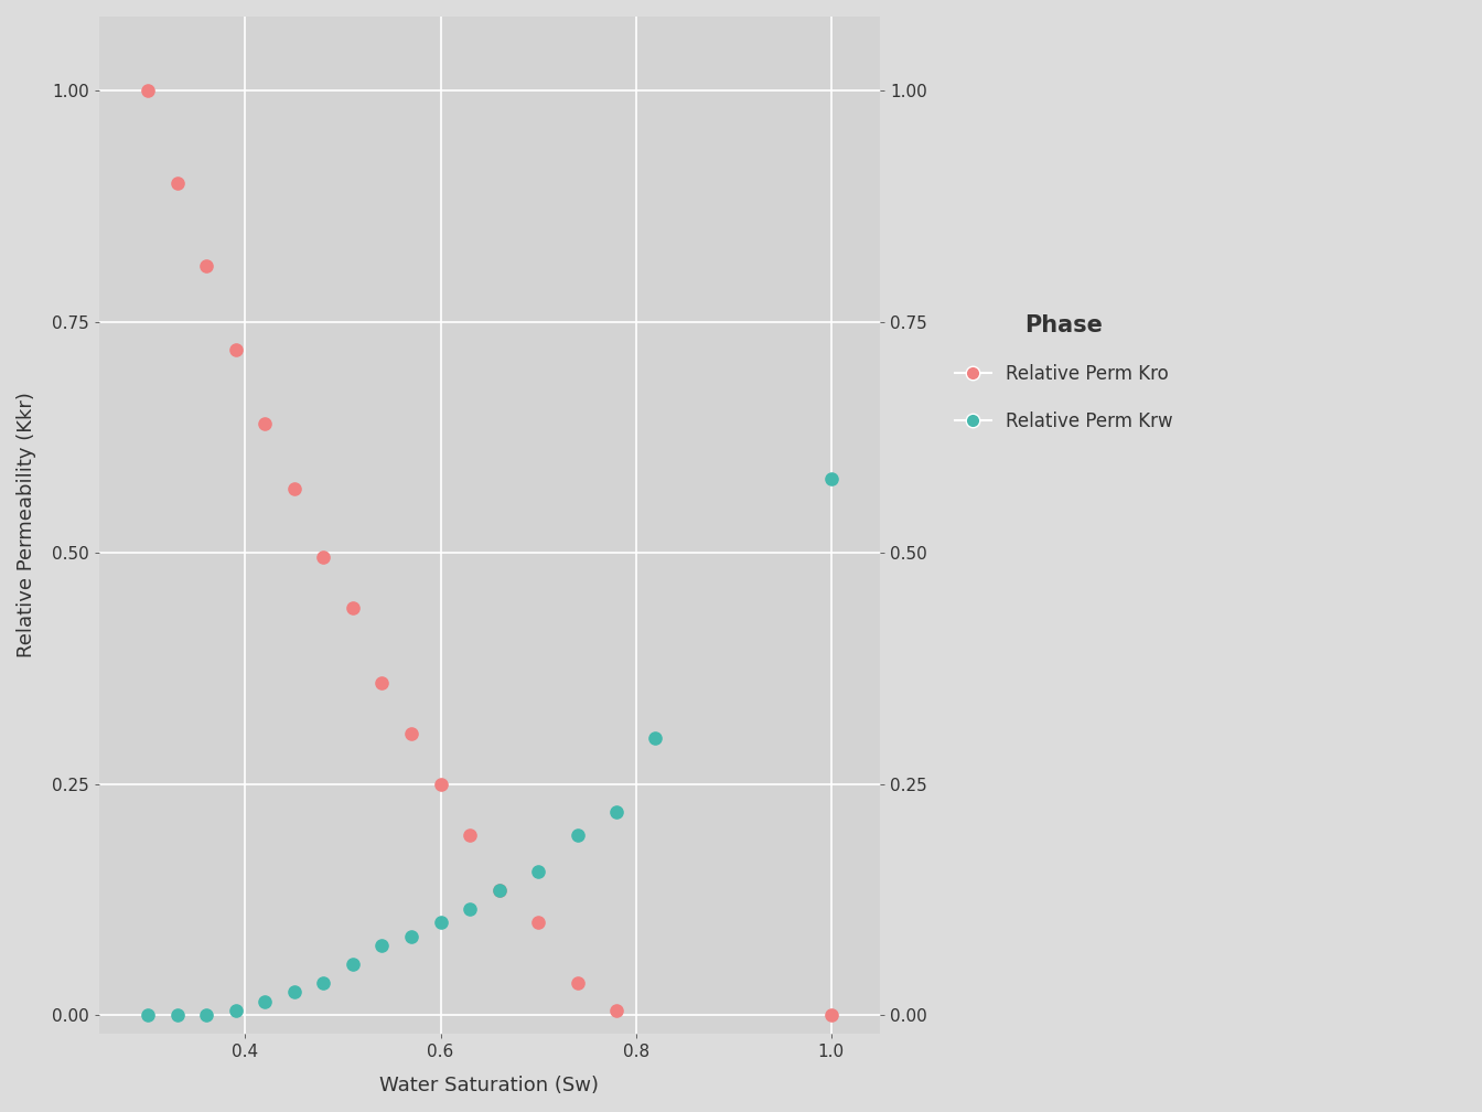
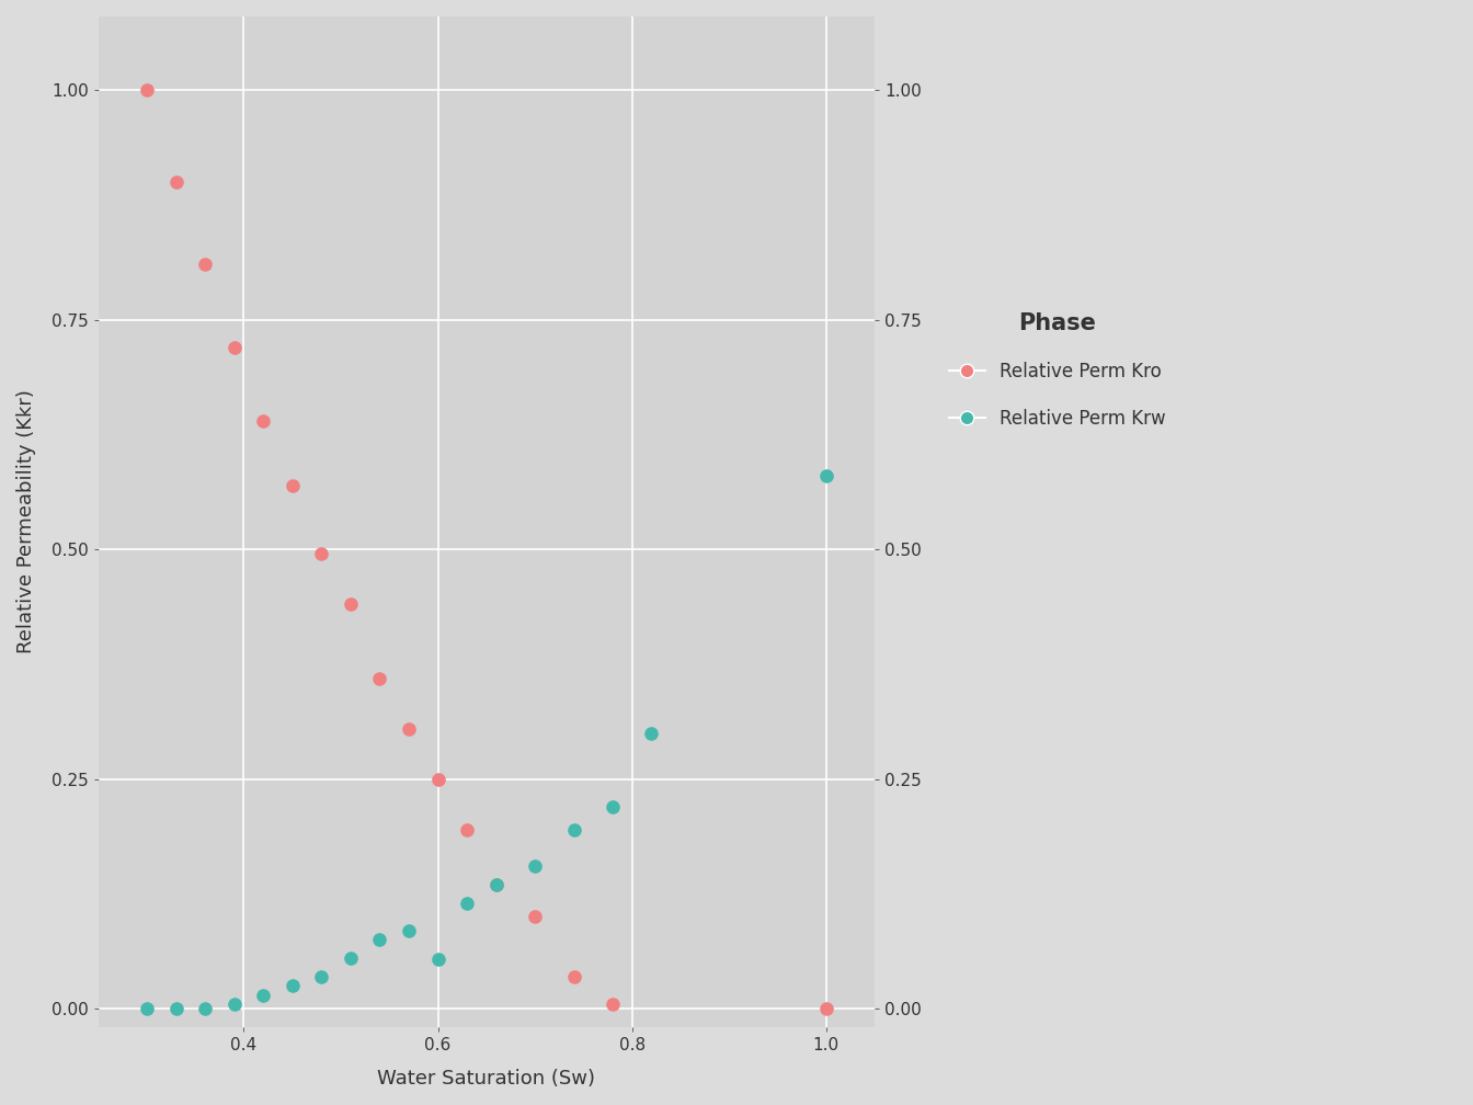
Relative Perm Krw/0.6: 0.100 -> 0.054
